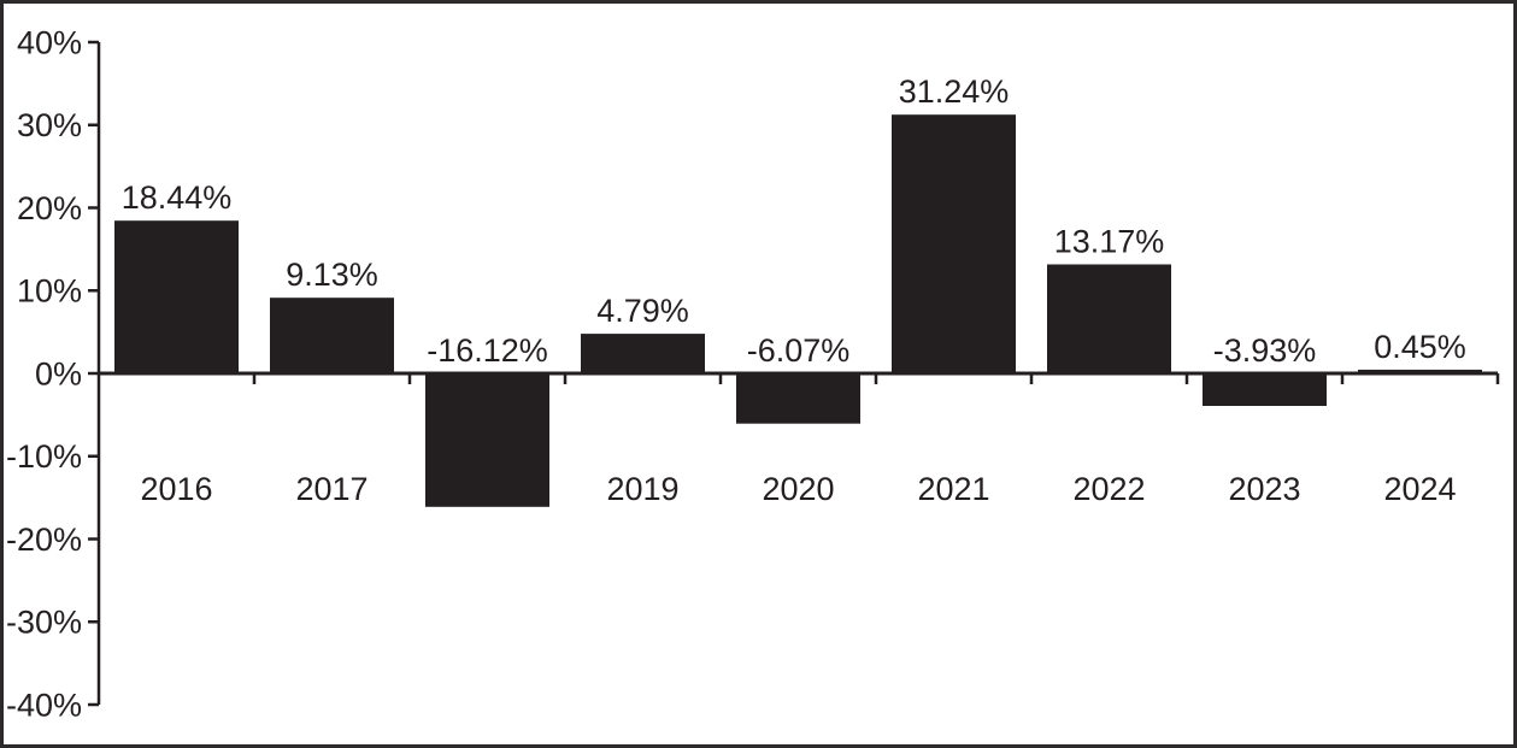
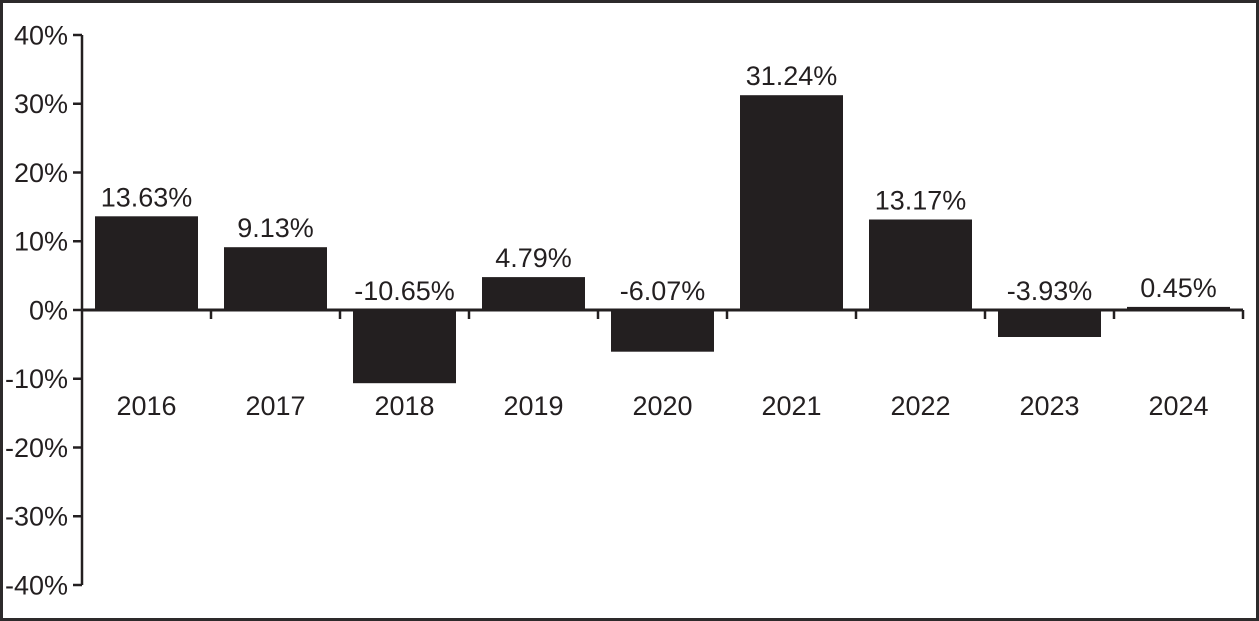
2016: 18.44% -> 13.63%
2018: -16.12% -> -10.65%
